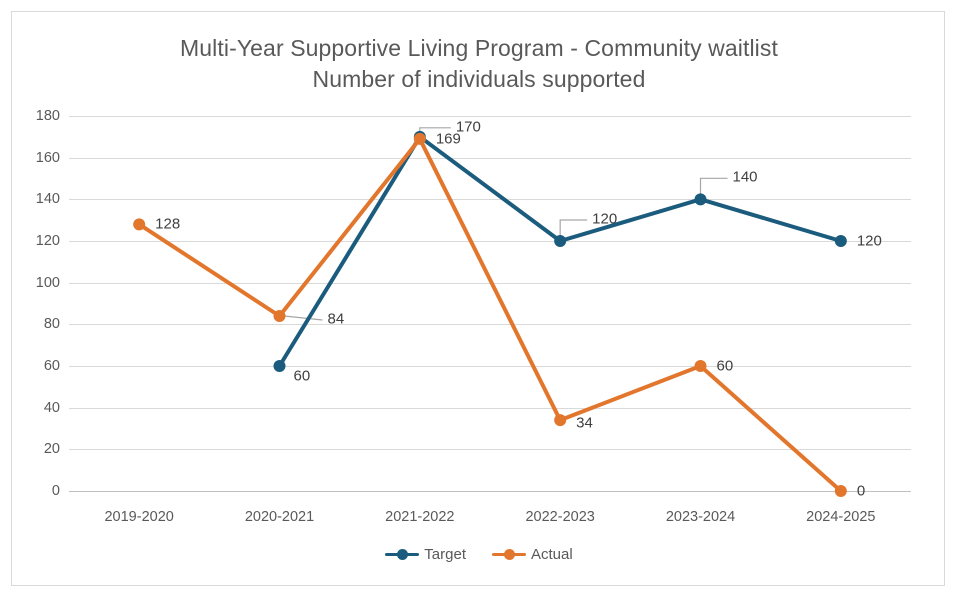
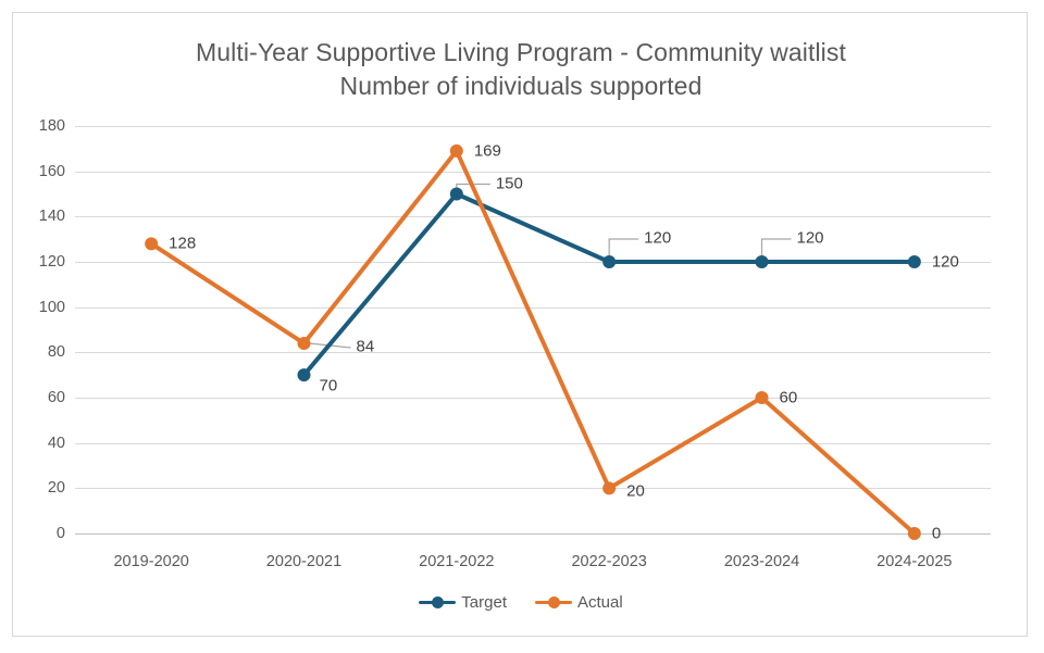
Target/2020-2021: 60 -> 70
Target/2021-2022: 170 -> 150
Actual/2022-2023: 34 -> 20
Target/2023-2024: 140 -> 120
